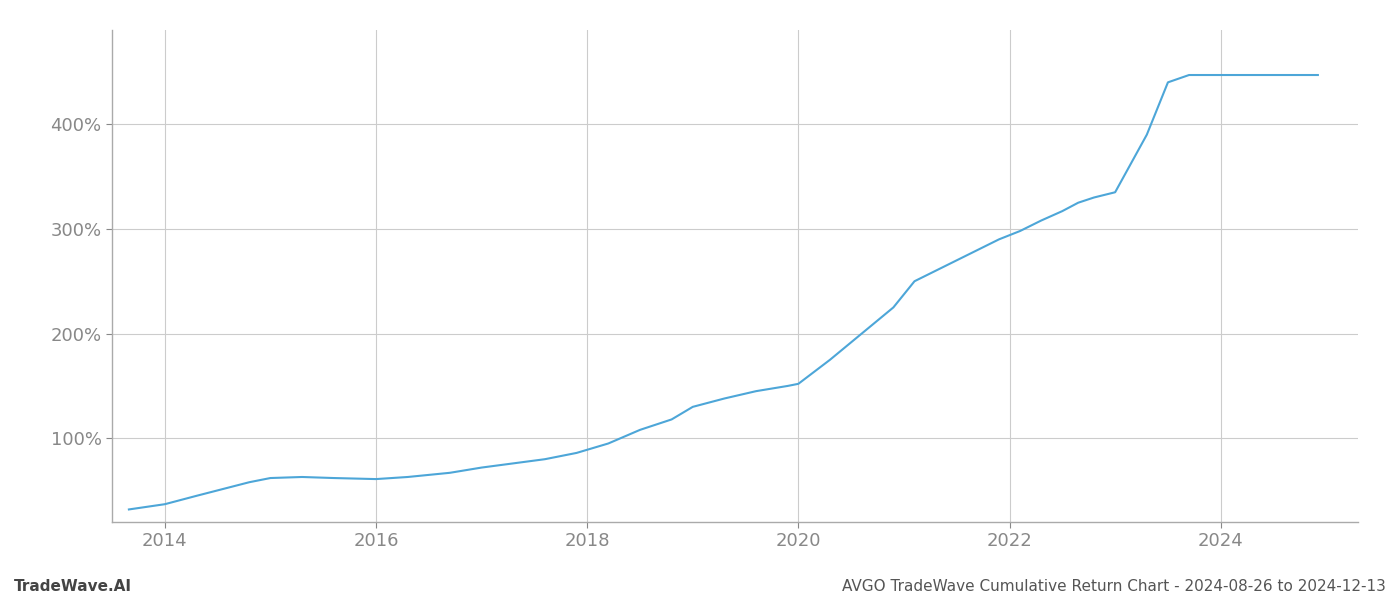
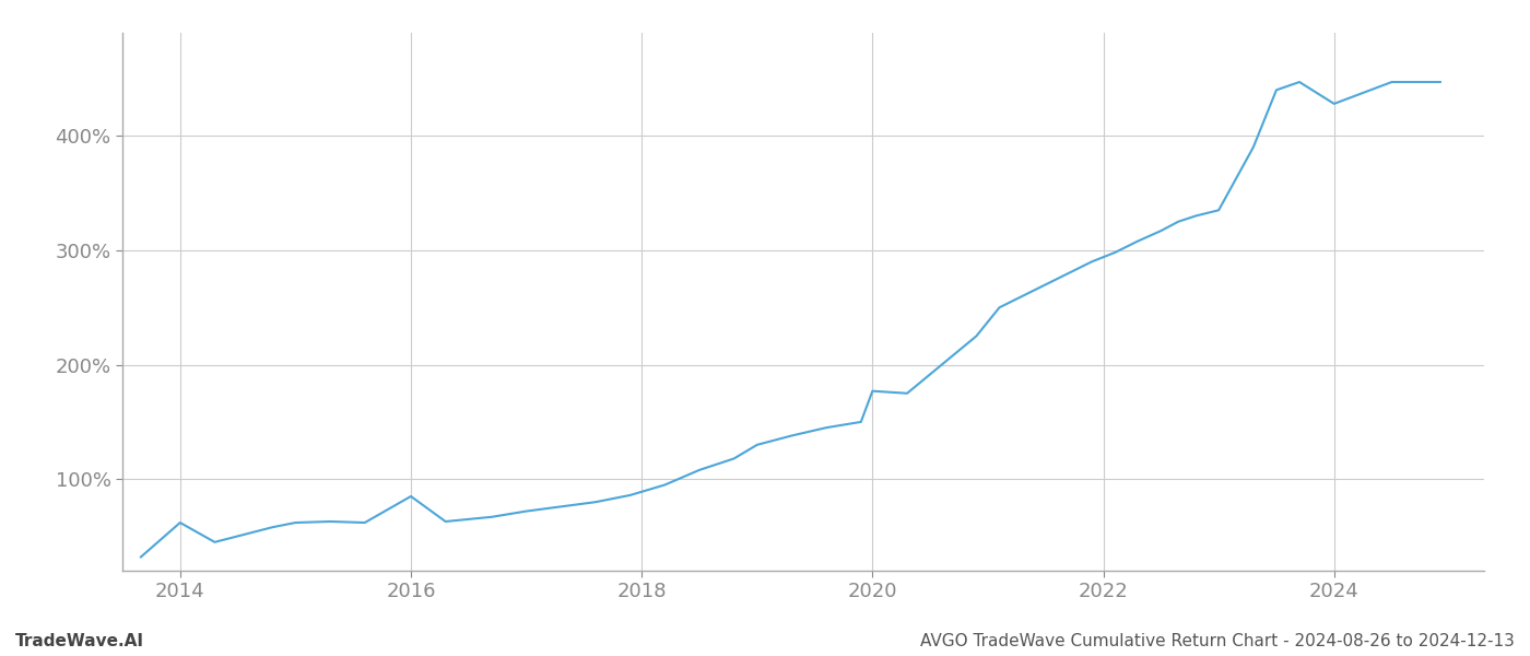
2014: 37% -> 62%
2016: 61% -> 85%
2020: 152% -> 177%
2024: 447% -> 428%
